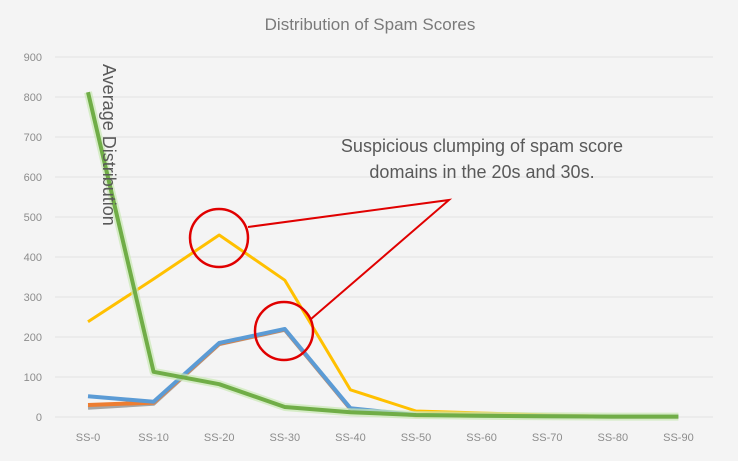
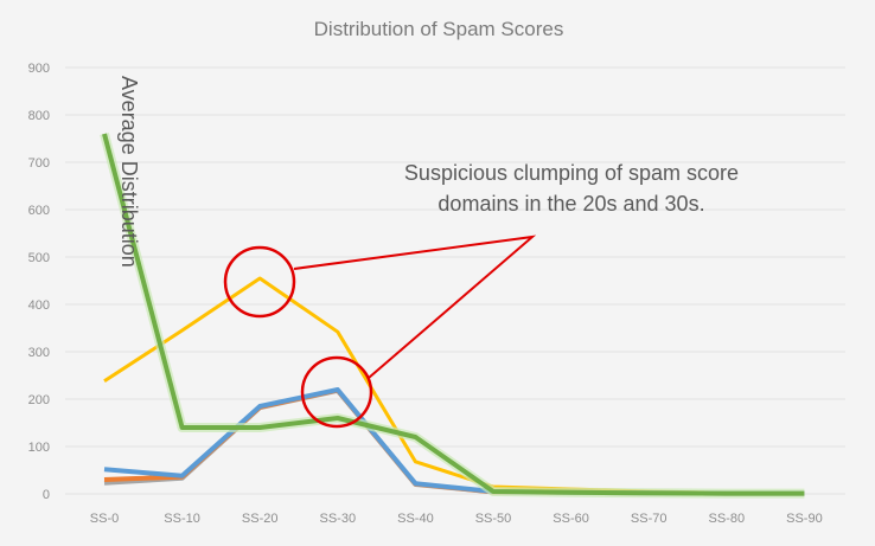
Average Distribution/SS-0: 810 -> 760
Average Distribution/SS-10: 110 -> 140
Average Distribution/SS-20: 80 -> 140
Average Distribution/SS-30: 20 -> 160
Average Distribution/SS-40: 10 -> 120
